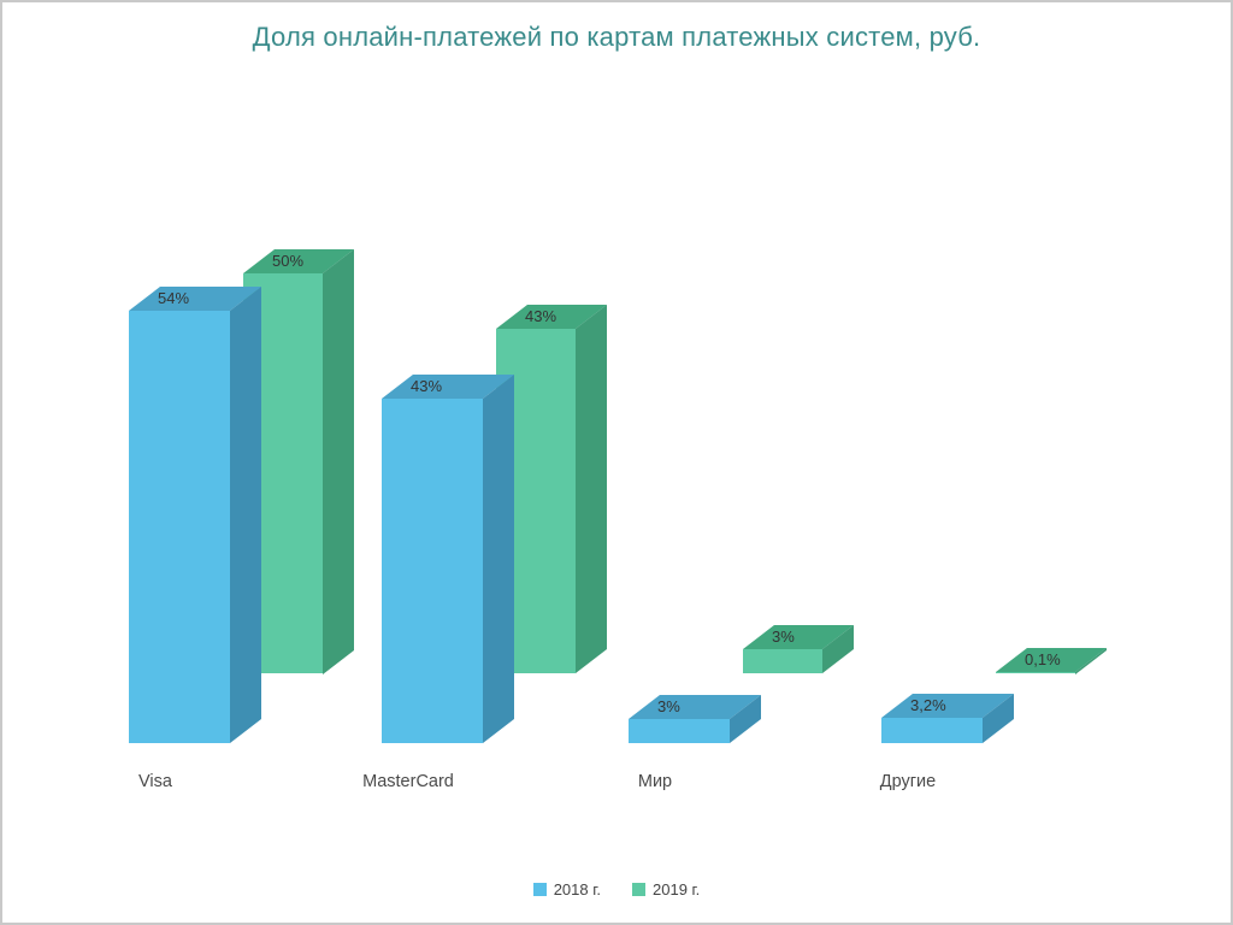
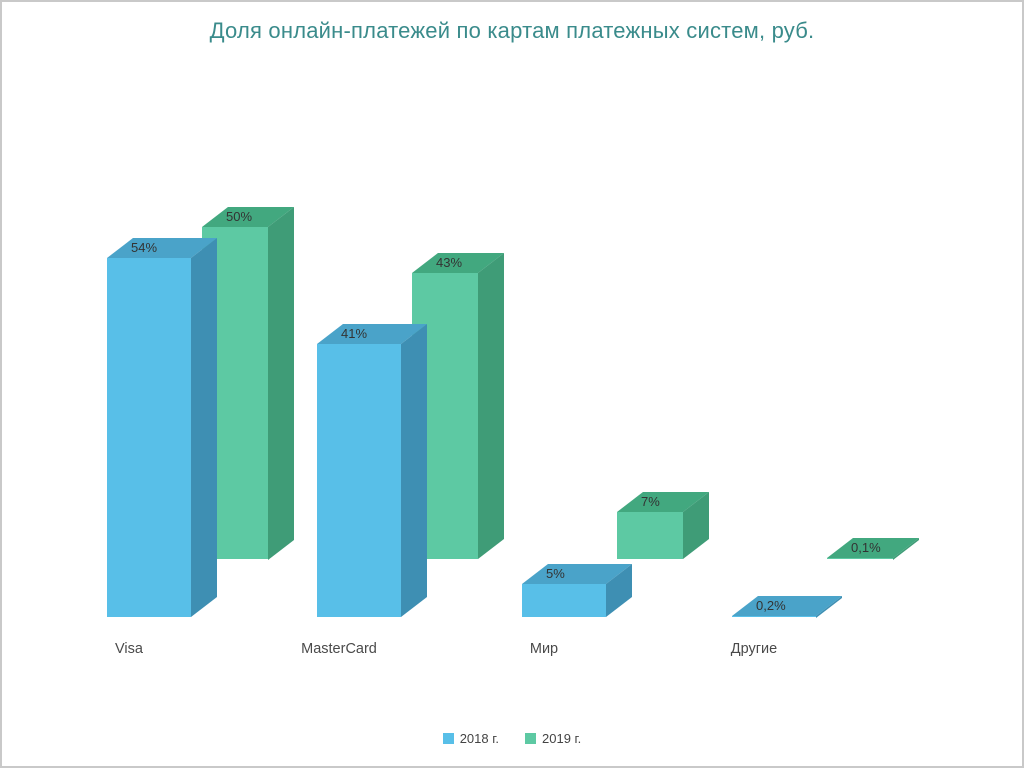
2018 г./MasterCard: 43% -> 41%
2018 г./Мир: 3% -> 5%
2019 г./Мир: 3% -> 7%
2018 г./Другие: 3,2% -> 0,2%
